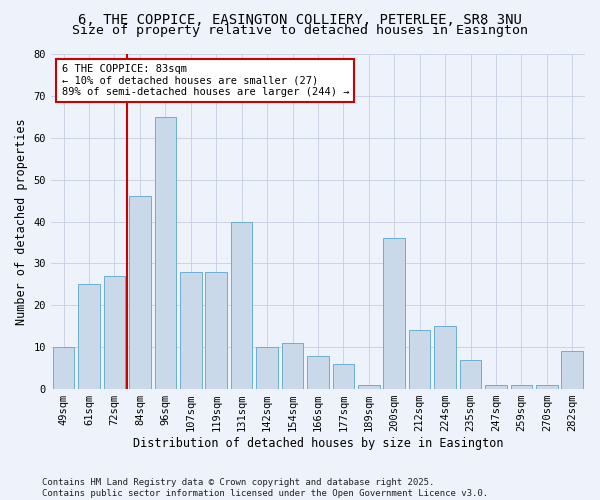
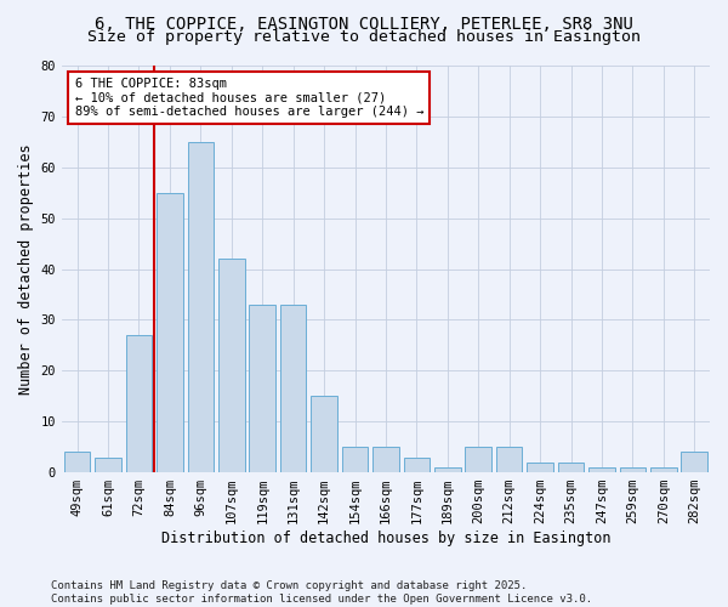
49sqm: 10 -> 4
61sqm: 25 -> 3
84sqm: 46 -> 55
107sqm: 28 -> 42
119sqm: 28 -> 33
131sqm: 40 -> 33
142sqm: 10 -> 15
154sqm: 11 -> 5
166sqm: 8 -> 5
177sqm: 6 -> 3
200sqm: 36 -> 5
212sqm: 14 -> 5
224sqm: 15 -> 2
235sqm: 7 -> 2
282sqm: 9 -> 4
